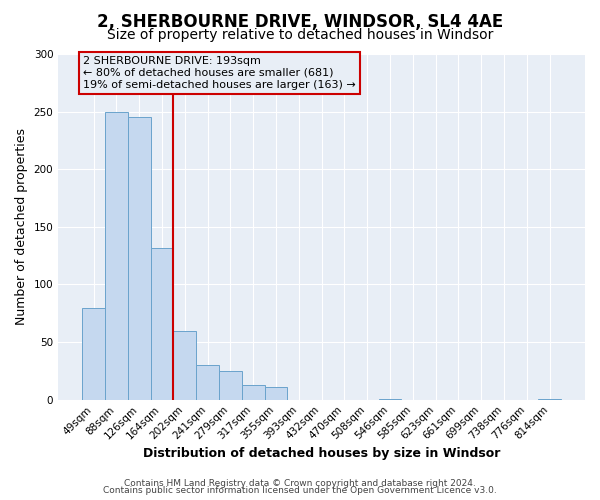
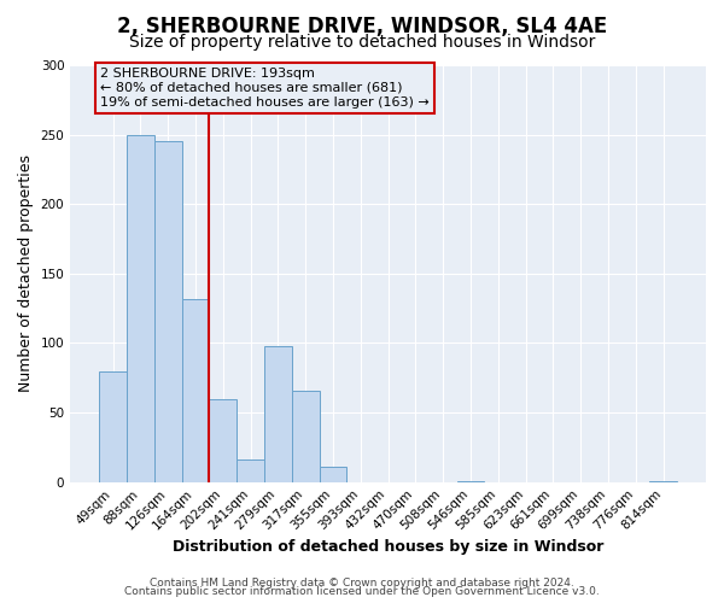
241sqm: 30 -> 16
279sqm: 25 -> 98
317sqm: 13 -> 66
